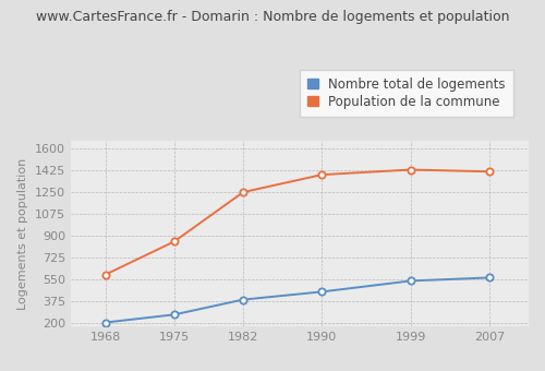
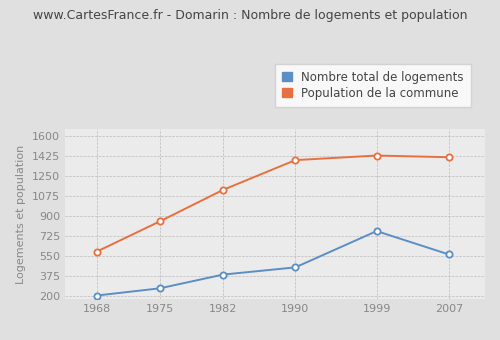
Population de la commune/1982: 1250 -> 1130
Nombre total de logements/1999: 540 -> 770
